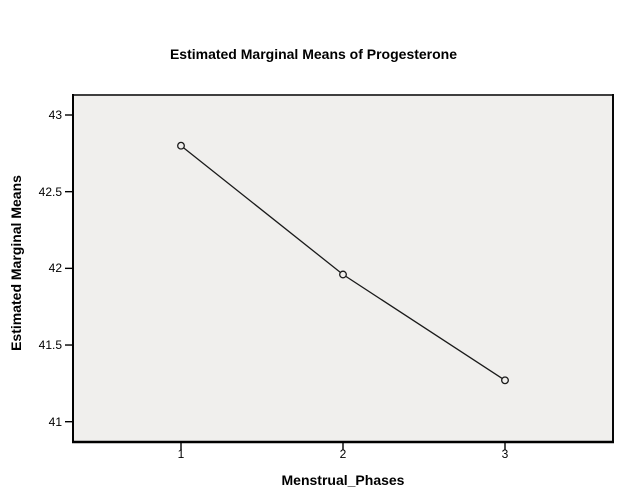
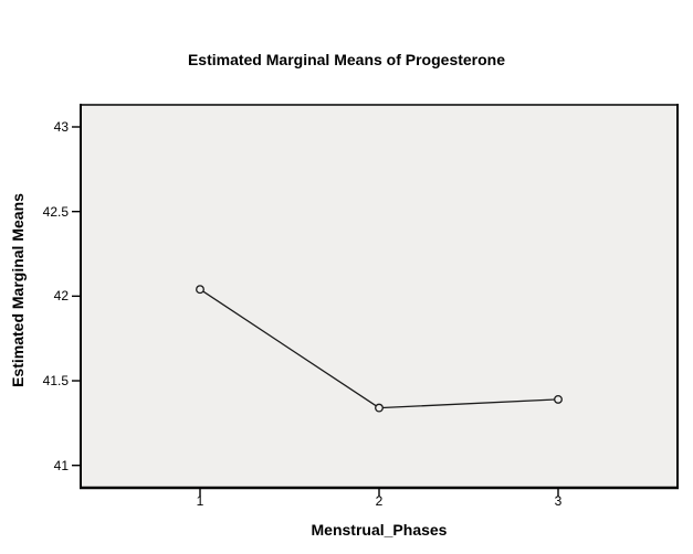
1: 42.80 -> 42.04
2: 41.96 -> 41.34
3: 41.27 -> 41.39
